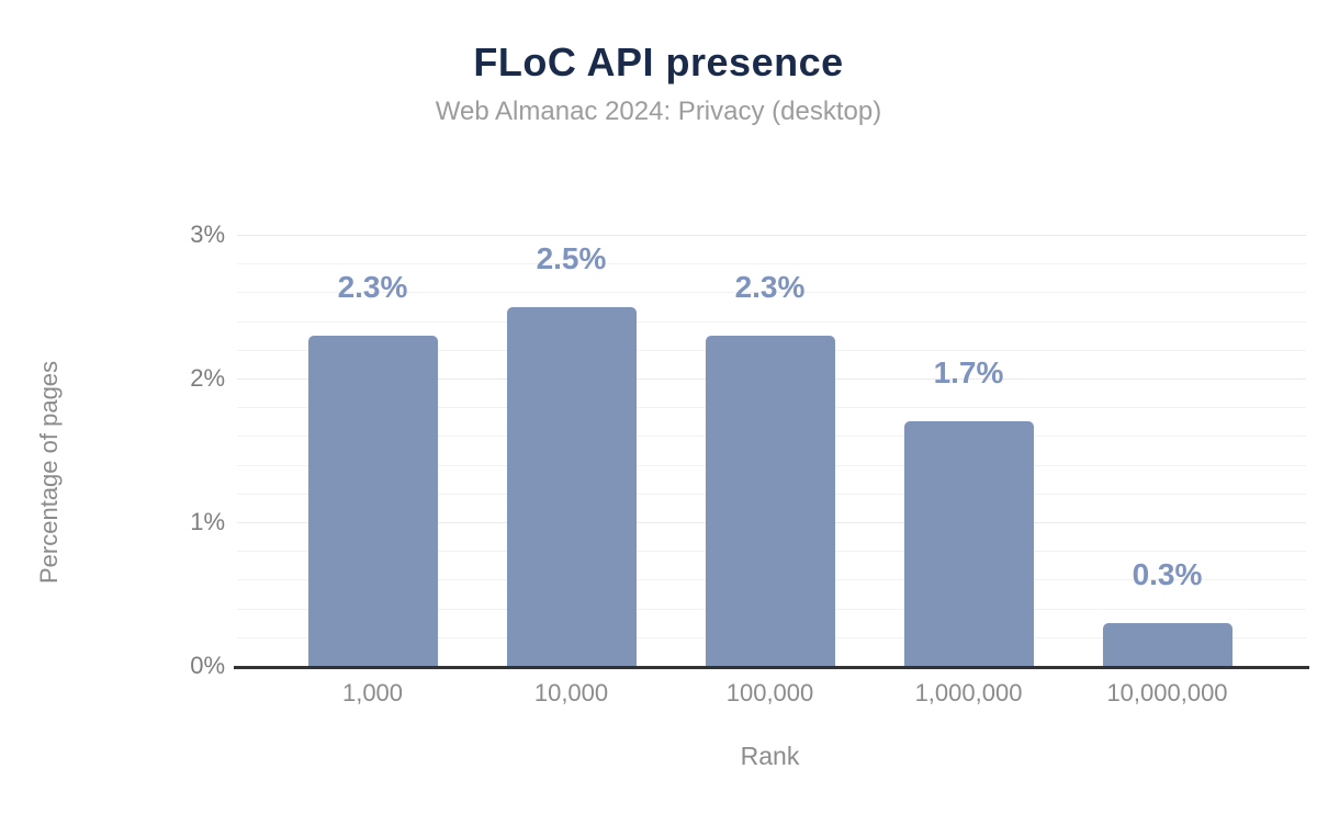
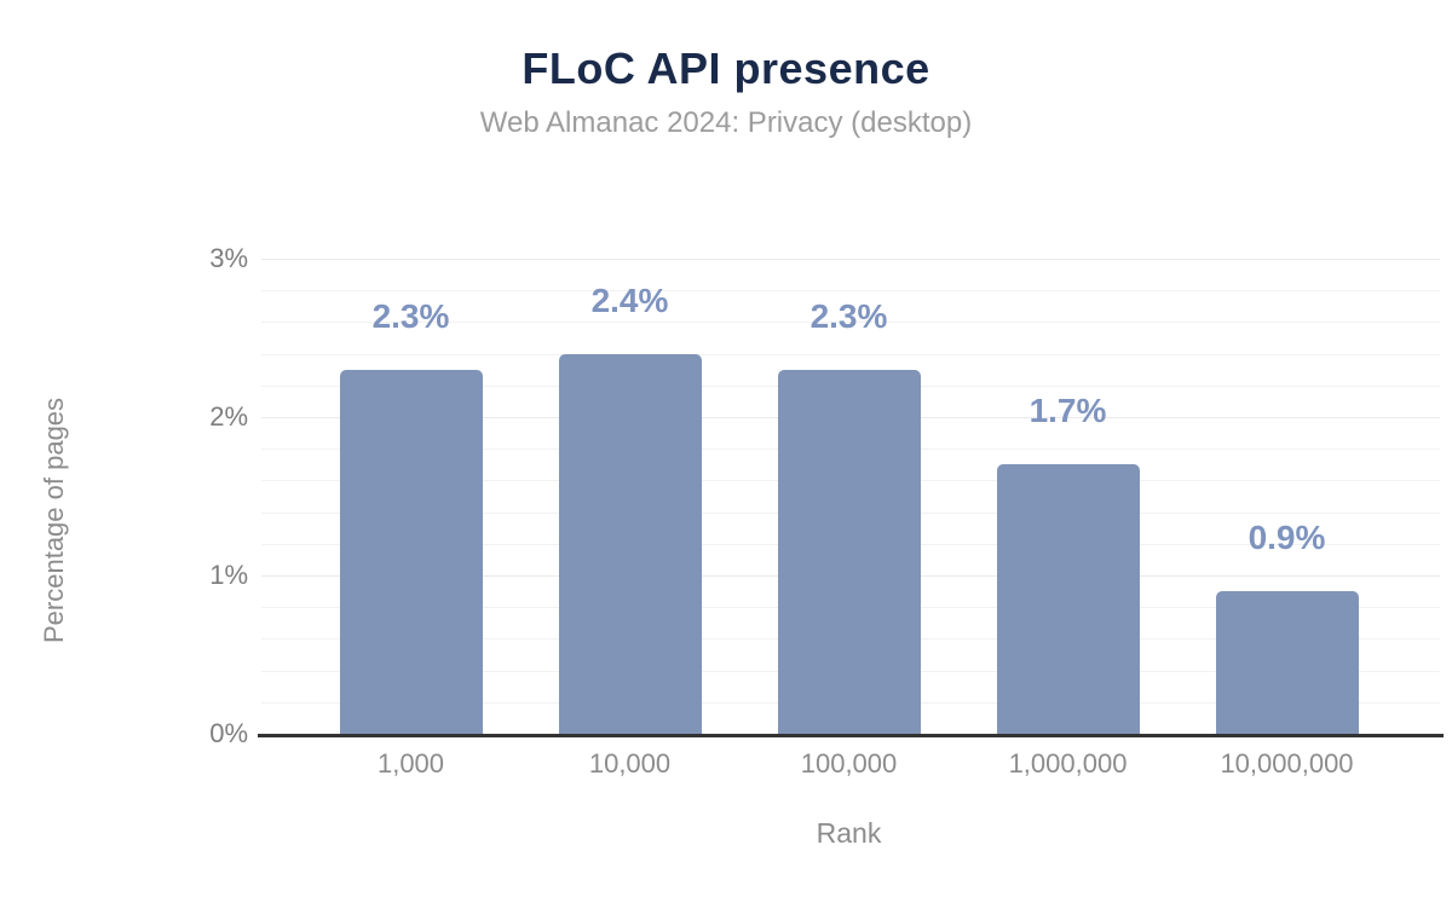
10,000: 2.5% -> 2.4%
10,000,000: 0.3% -> 0.9%
